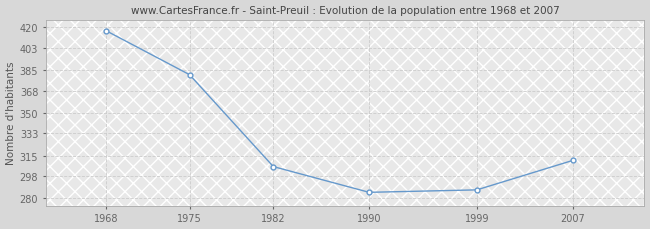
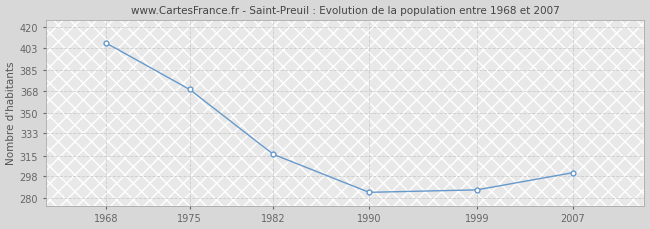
1968: 417 -> 407
1975: 381 -> 369
1982: 306 -> 316
2007: 311 -> 301
